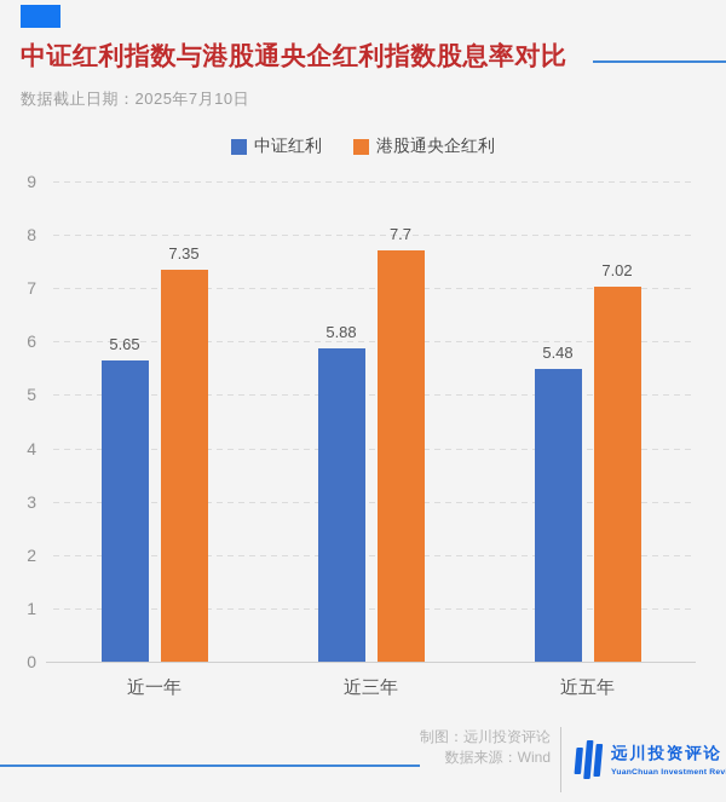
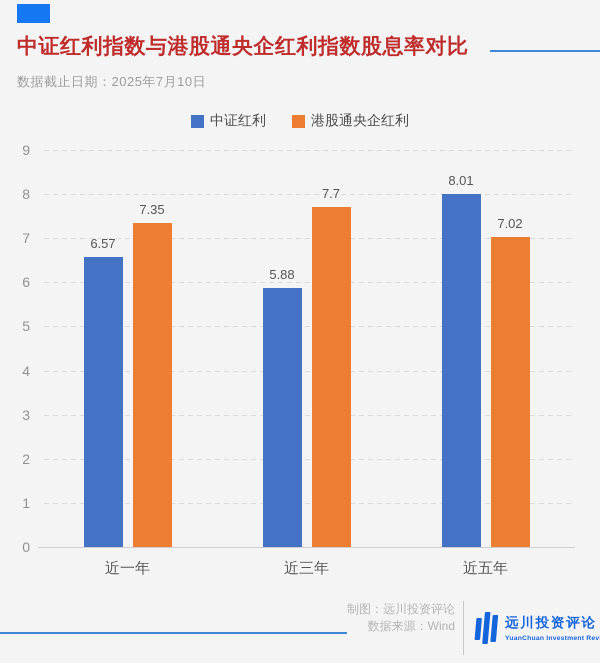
中证红利/近一年: 5.65 -> 6.57
中证红利/近五年: 5.48 -> 8.01
